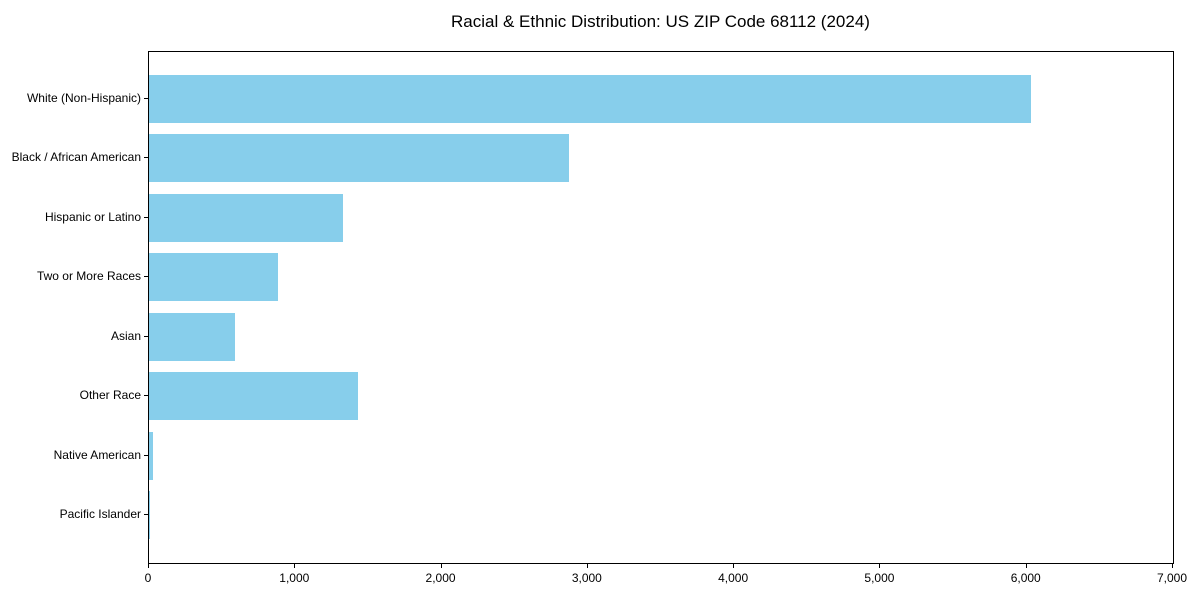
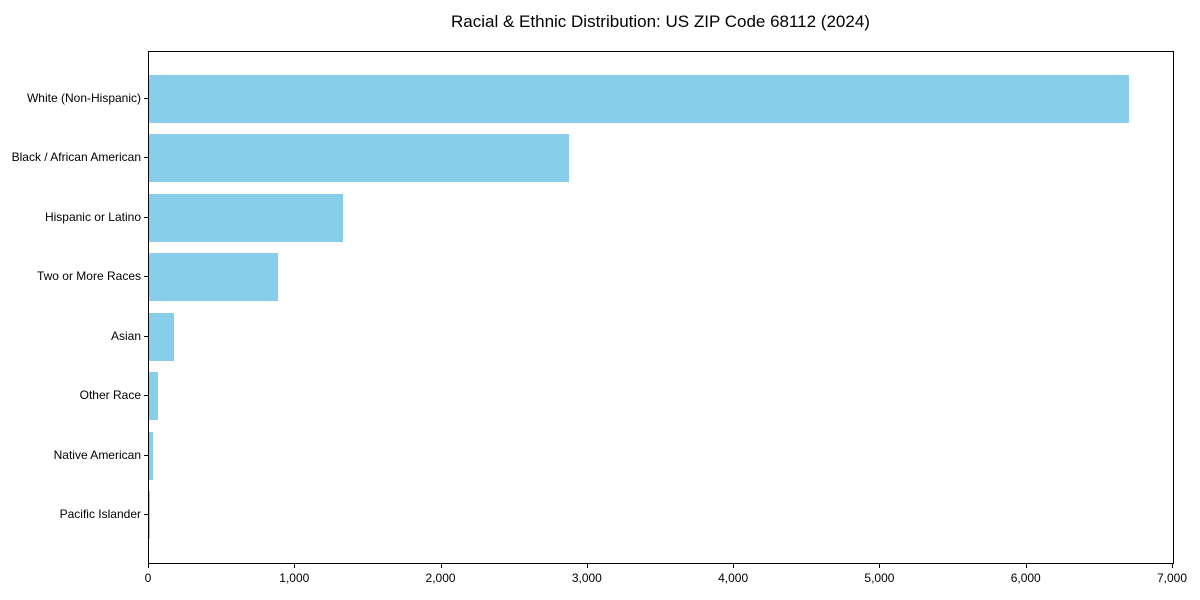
White (Non-Hispanic): 6030 -> 6700
Asian: 590 -> 170
Other Race: 1430 -> 60
